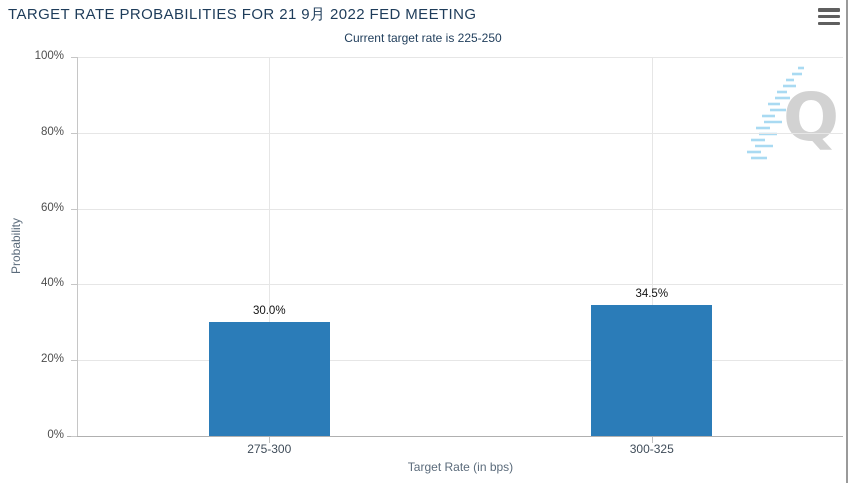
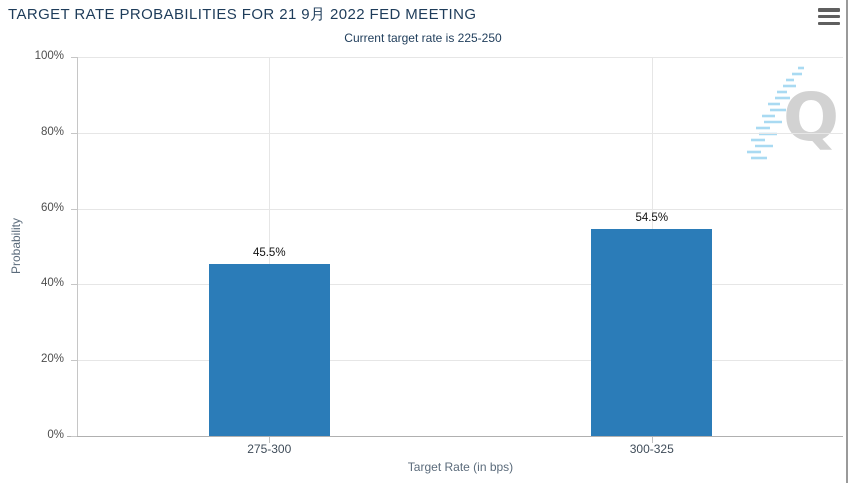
275-300: 30.0% -> 45.5%
300-325: 34.5% -> 54.5%
